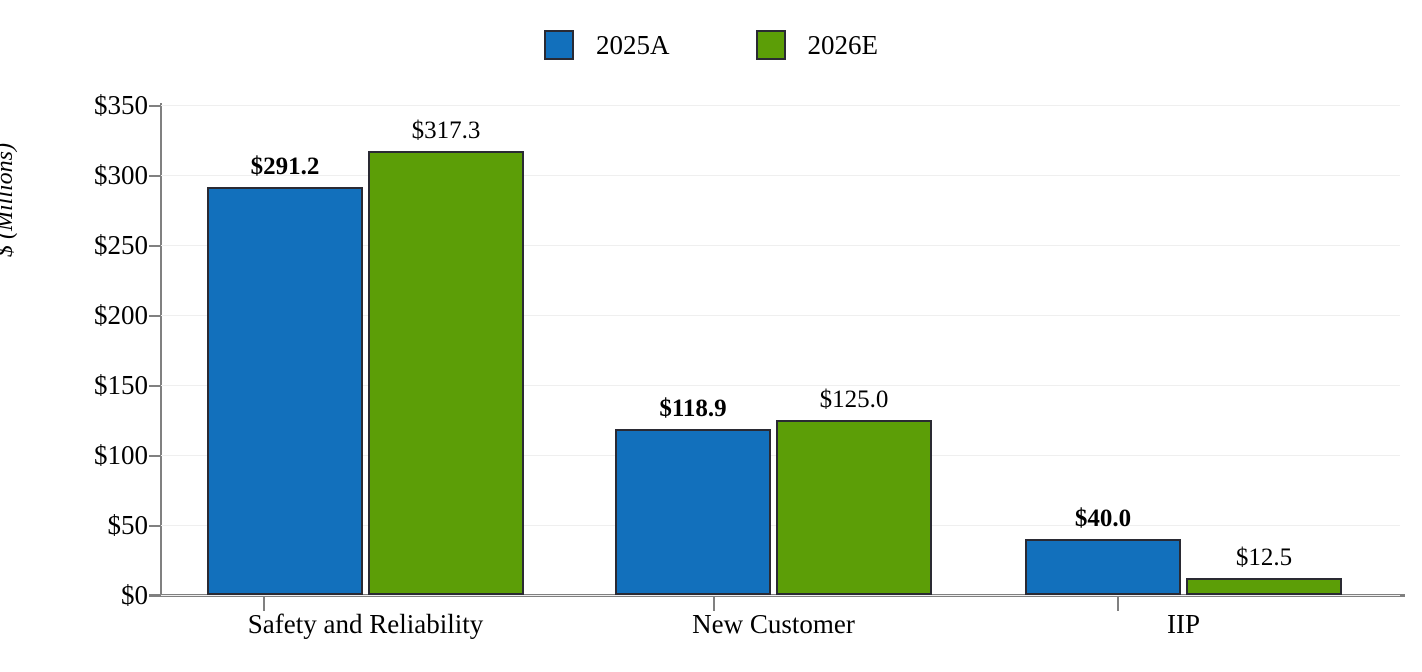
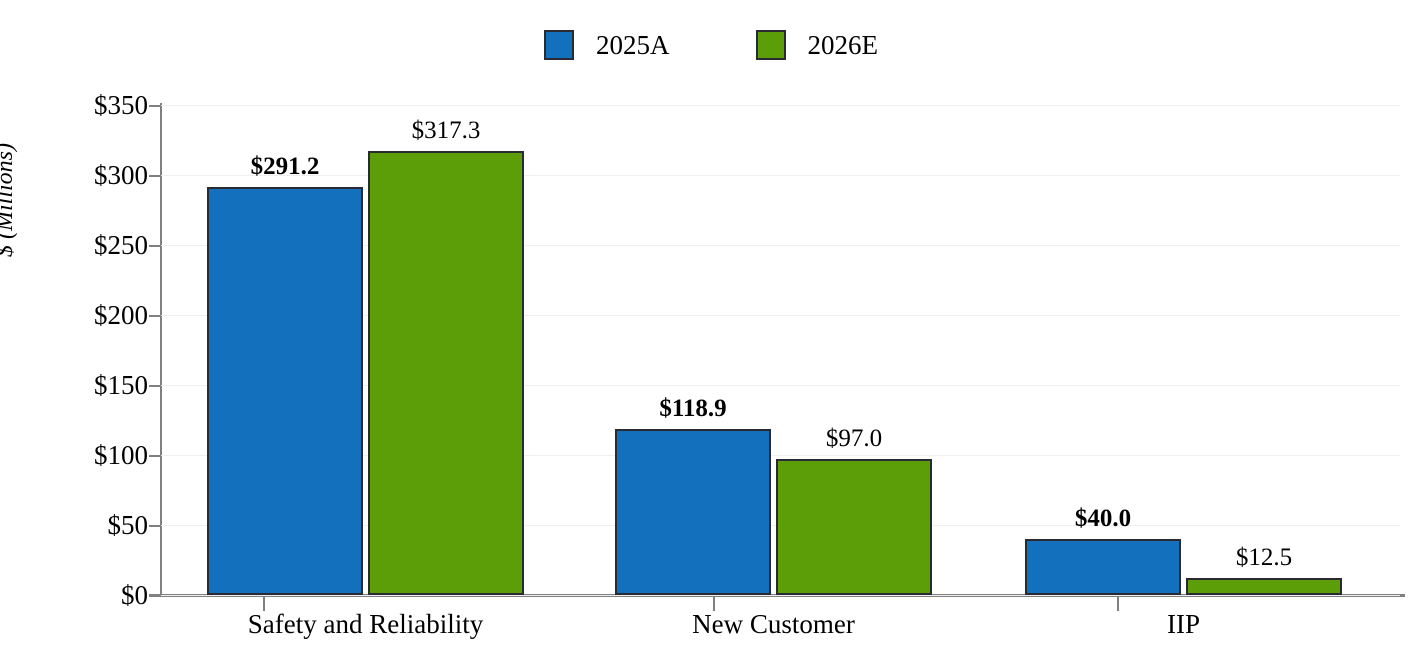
2026E/New Customer: $125.0 -> $97.0
